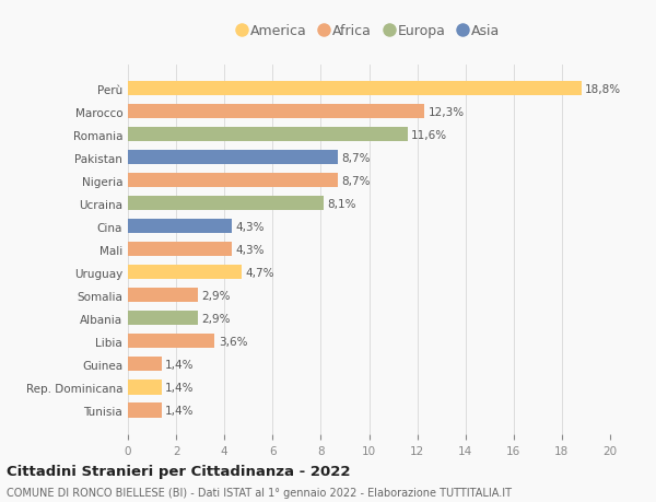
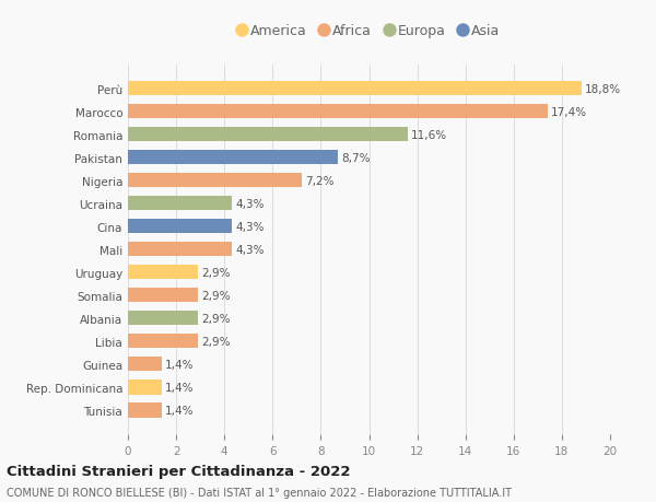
Marocco: 12,3% -> 17,4%
Nigeria: 8,7% -> 7,2%
Ucraina: 8,1% -> 4,3%
Uruguay: 4,7% -> 2,9%
Libia: 3,6% -> 2,9%
